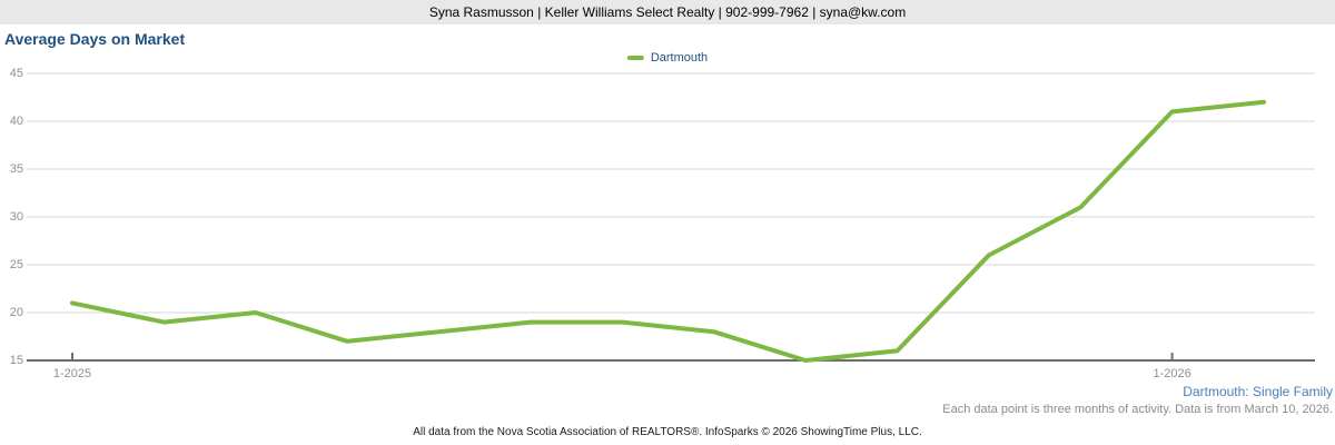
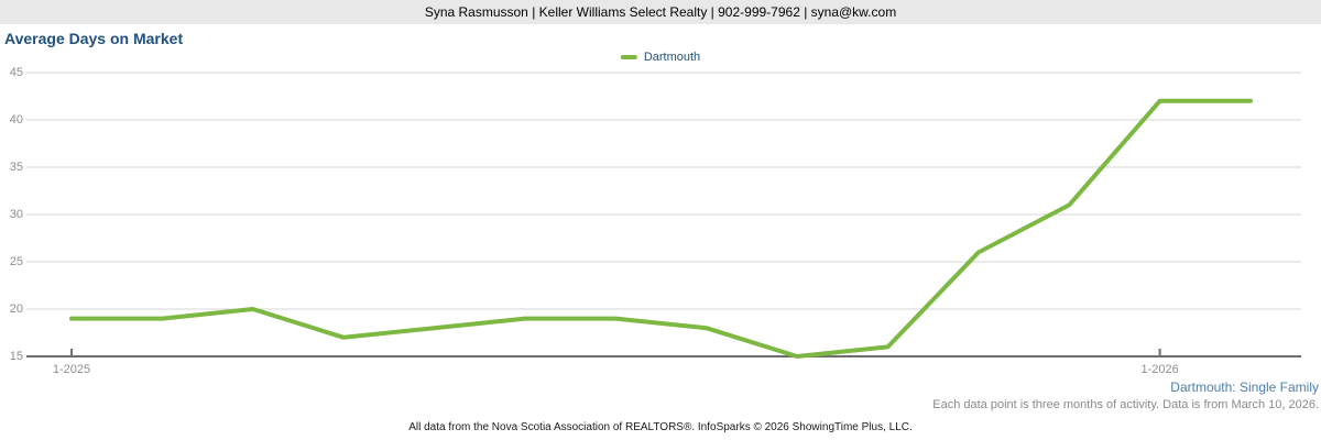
1-2025: 21 -> 19
1-2026: 41 -> 42
